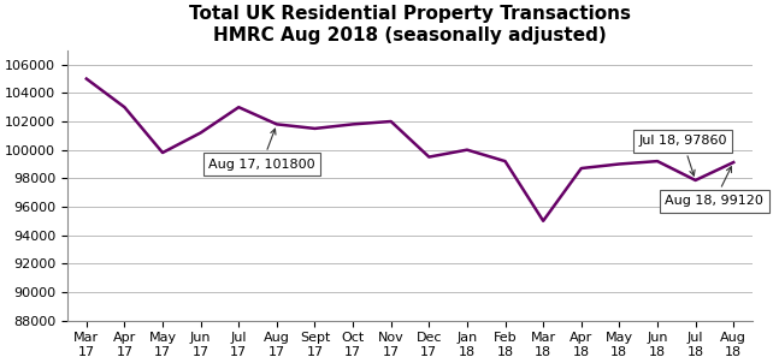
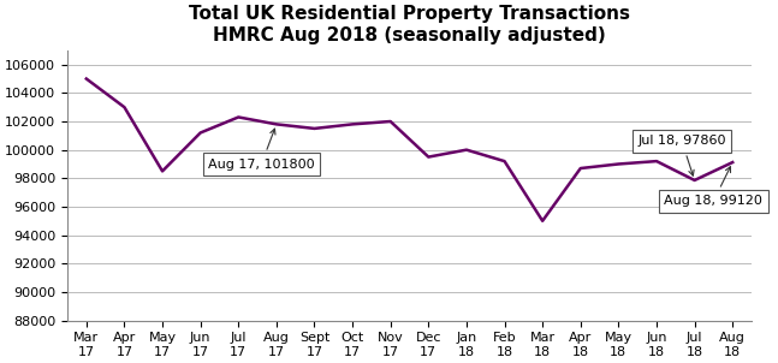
May 17: 99800 -> 98500
Jul 17: 103000 -> 102300
